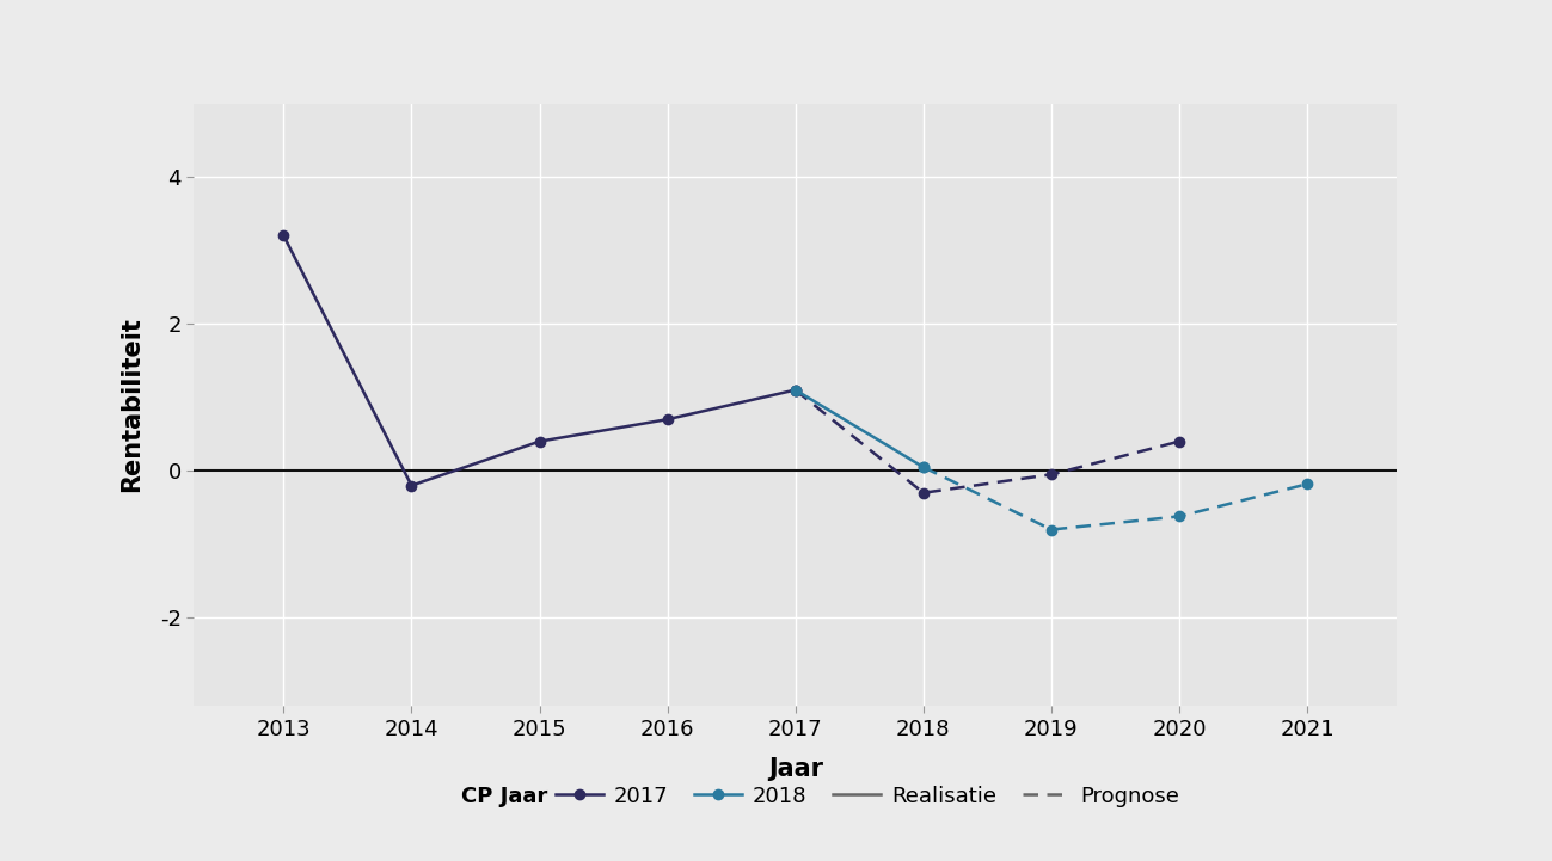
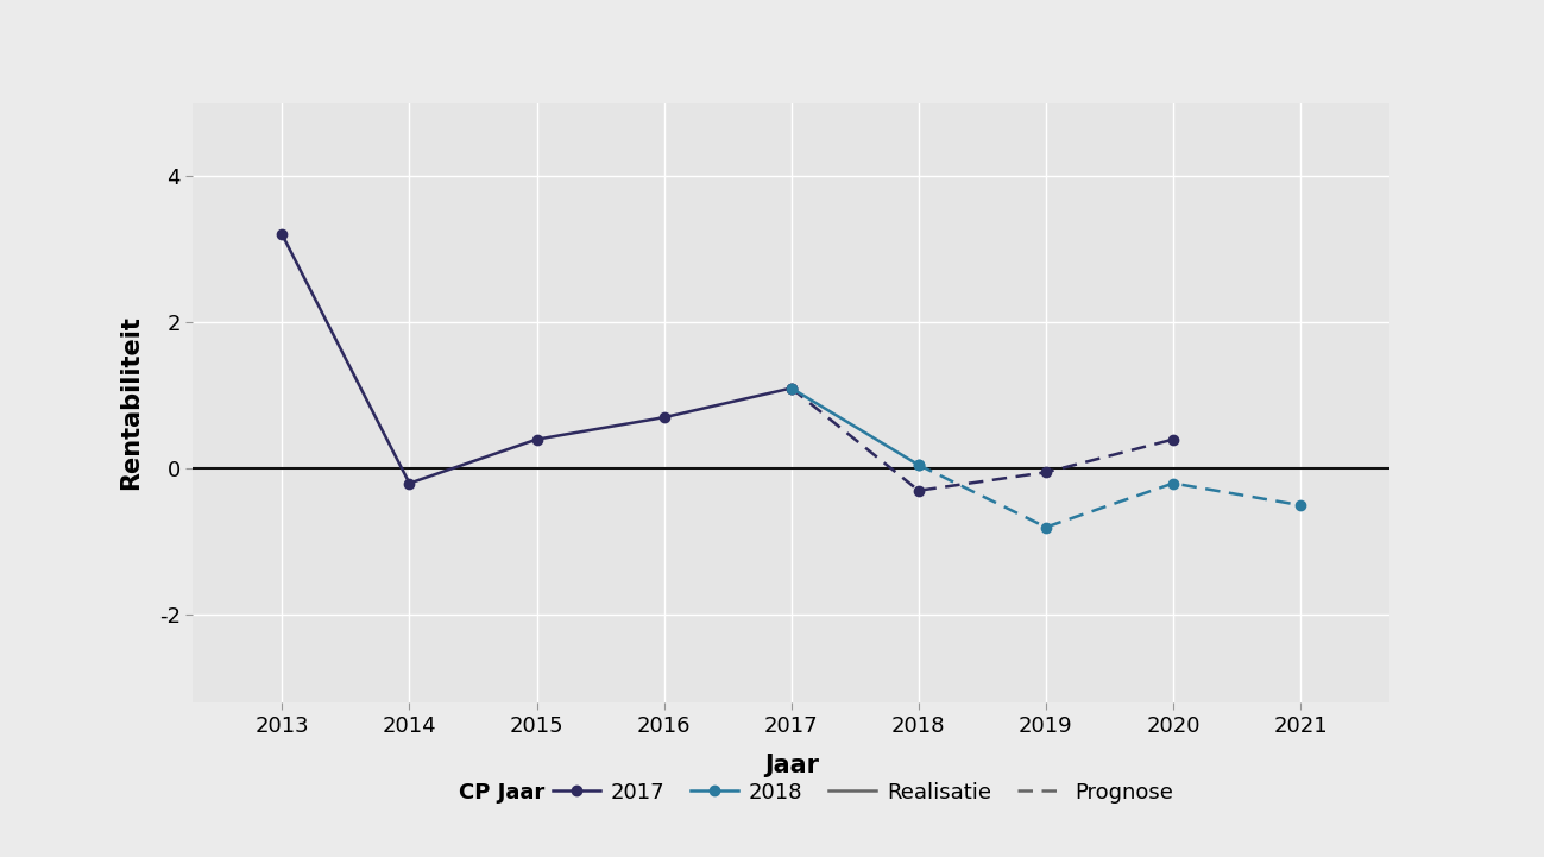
2018/2020: -0.62 -> -0.20
2018/2021: -0.18 -> -0.50
